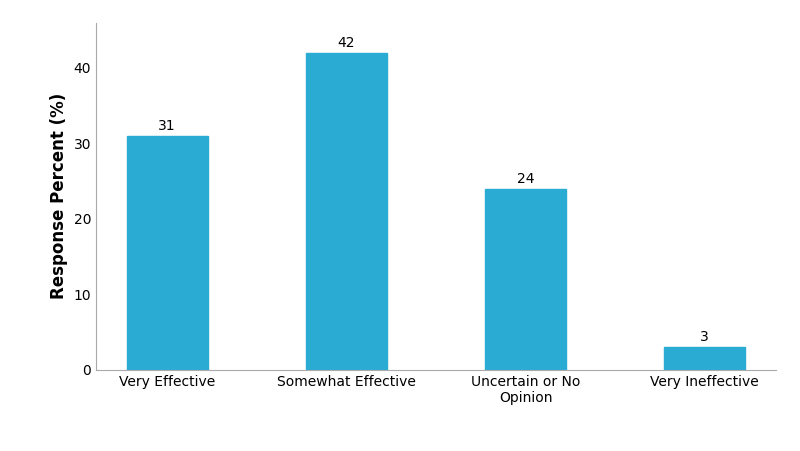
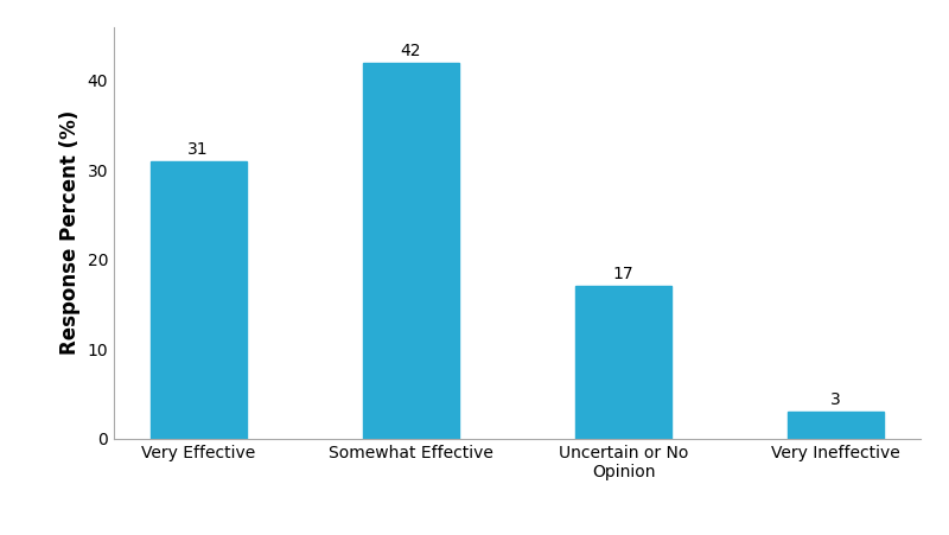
Uncertain or No Opinion: 24 -> 17
